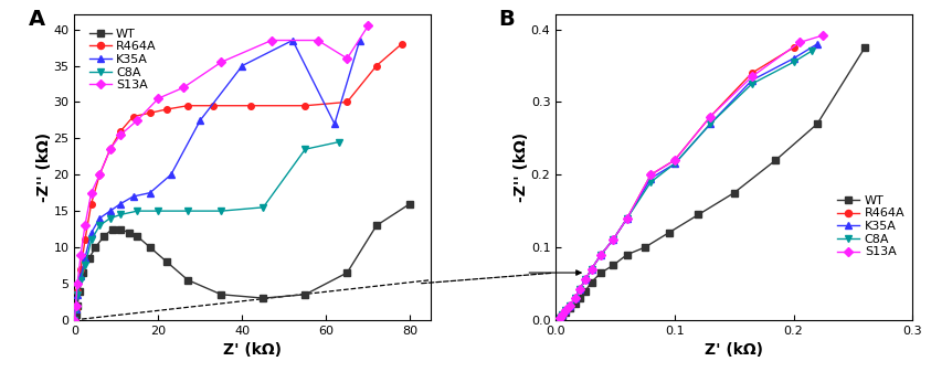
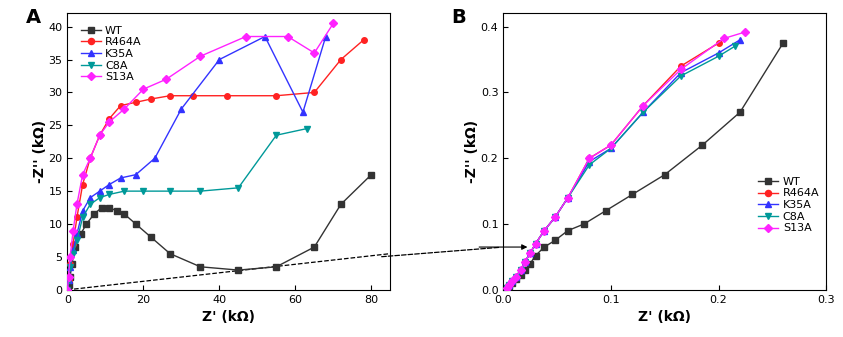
WT/80: 16.0 -> 17.5
